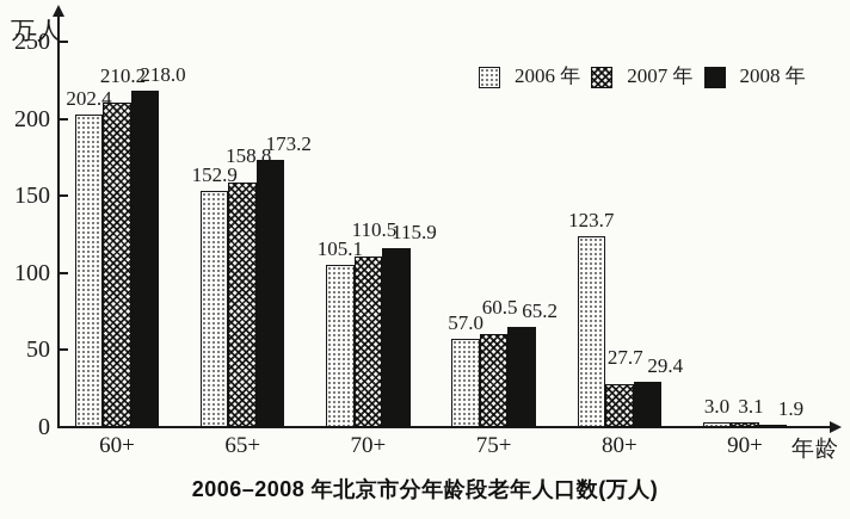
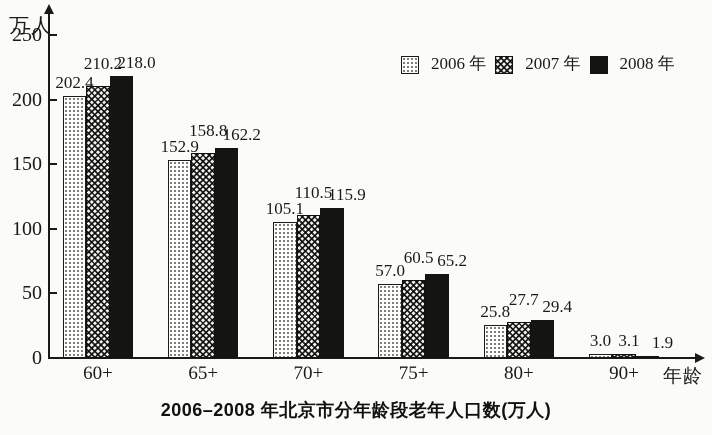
2008 年/65+: 173.2 -> 162.2
2006 年/80+: 123.7 -> 25.8
